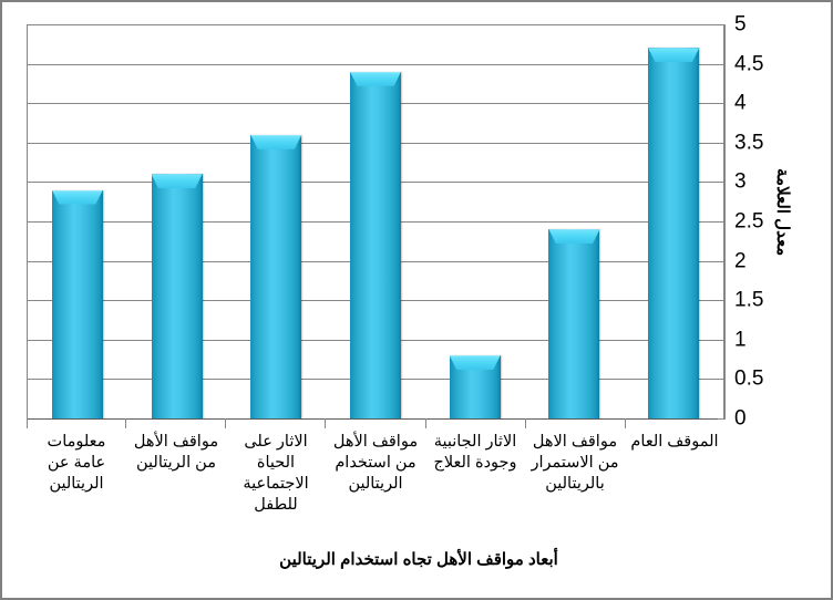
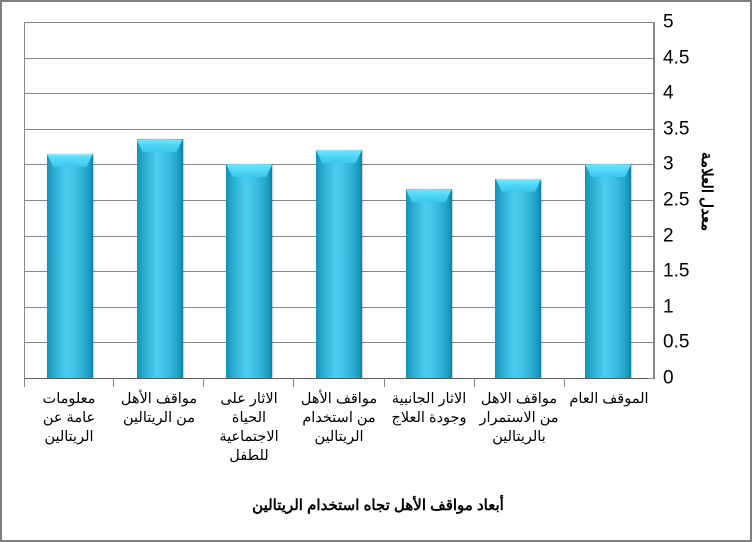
الموقف العام: 4.7 -> 3.0
مواقف الاهل من الاستمرار بالريتالين: 2.4 -> 2.8
الاثار الجانبية وجودة العلاج: 0.8 -> 2.6
مواقف الأهل من استخدام الريتالين: 4.4 -> 3.2
الاثار على الحياة الاجتماعية للطفل: 3.6 -> 3.0
مواقف الأهل من الريتالين: 3.1 -> 3.4
معلومات عامة عن الريتالين: 2.9 -> 3.1
